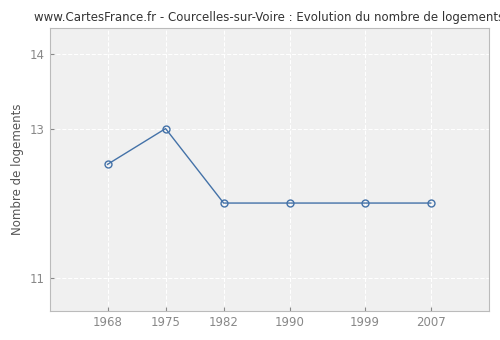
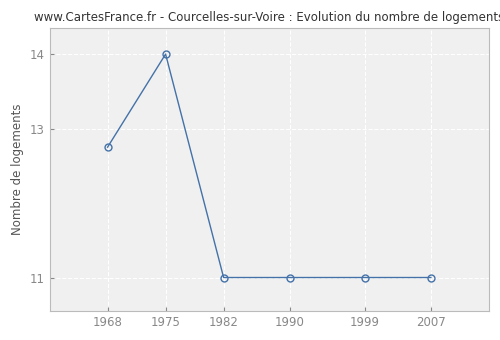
1968: 12.52 -> 12.75
1975: 13.00 -> 14.00
1982: 12.00 -> 11.00
1990: 12.00 -> 11.00
1999: 12.00 -> 11.00
2007: 12.00 -> 11.00
